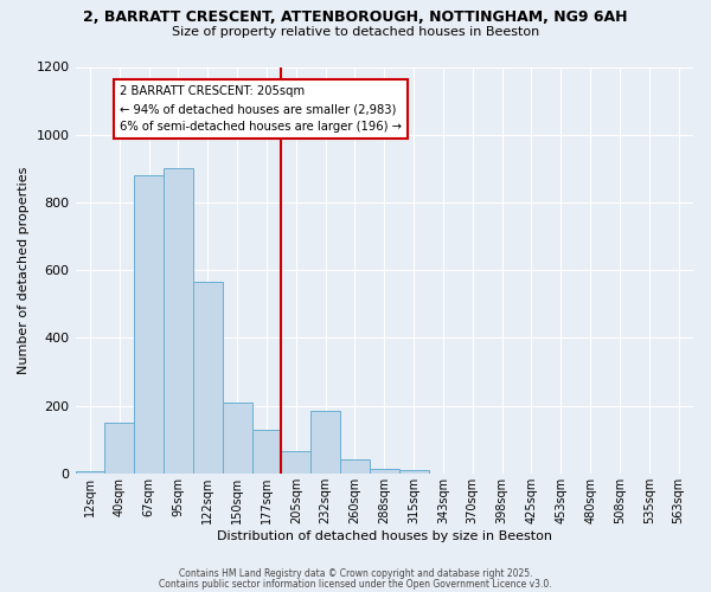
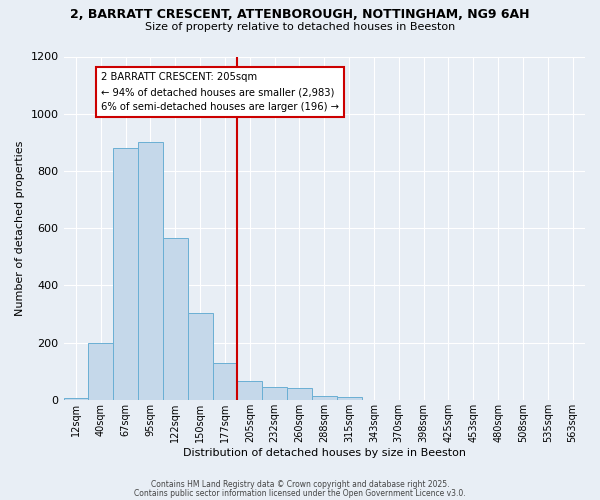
40sqm: 150 -> 200
150sqm: 210 -> 305
232sqm: 185 -> 45
